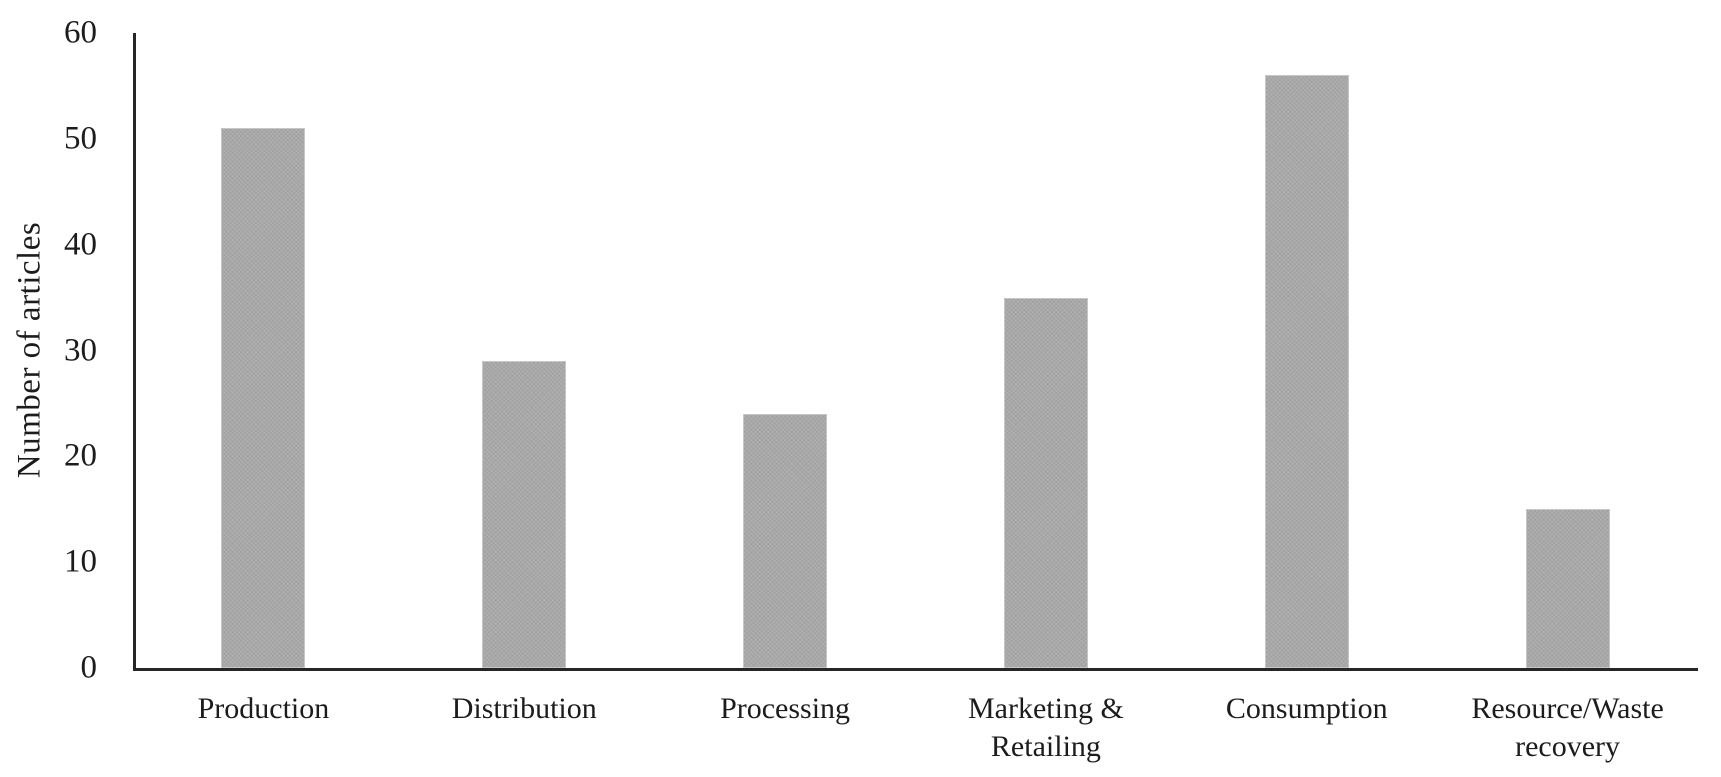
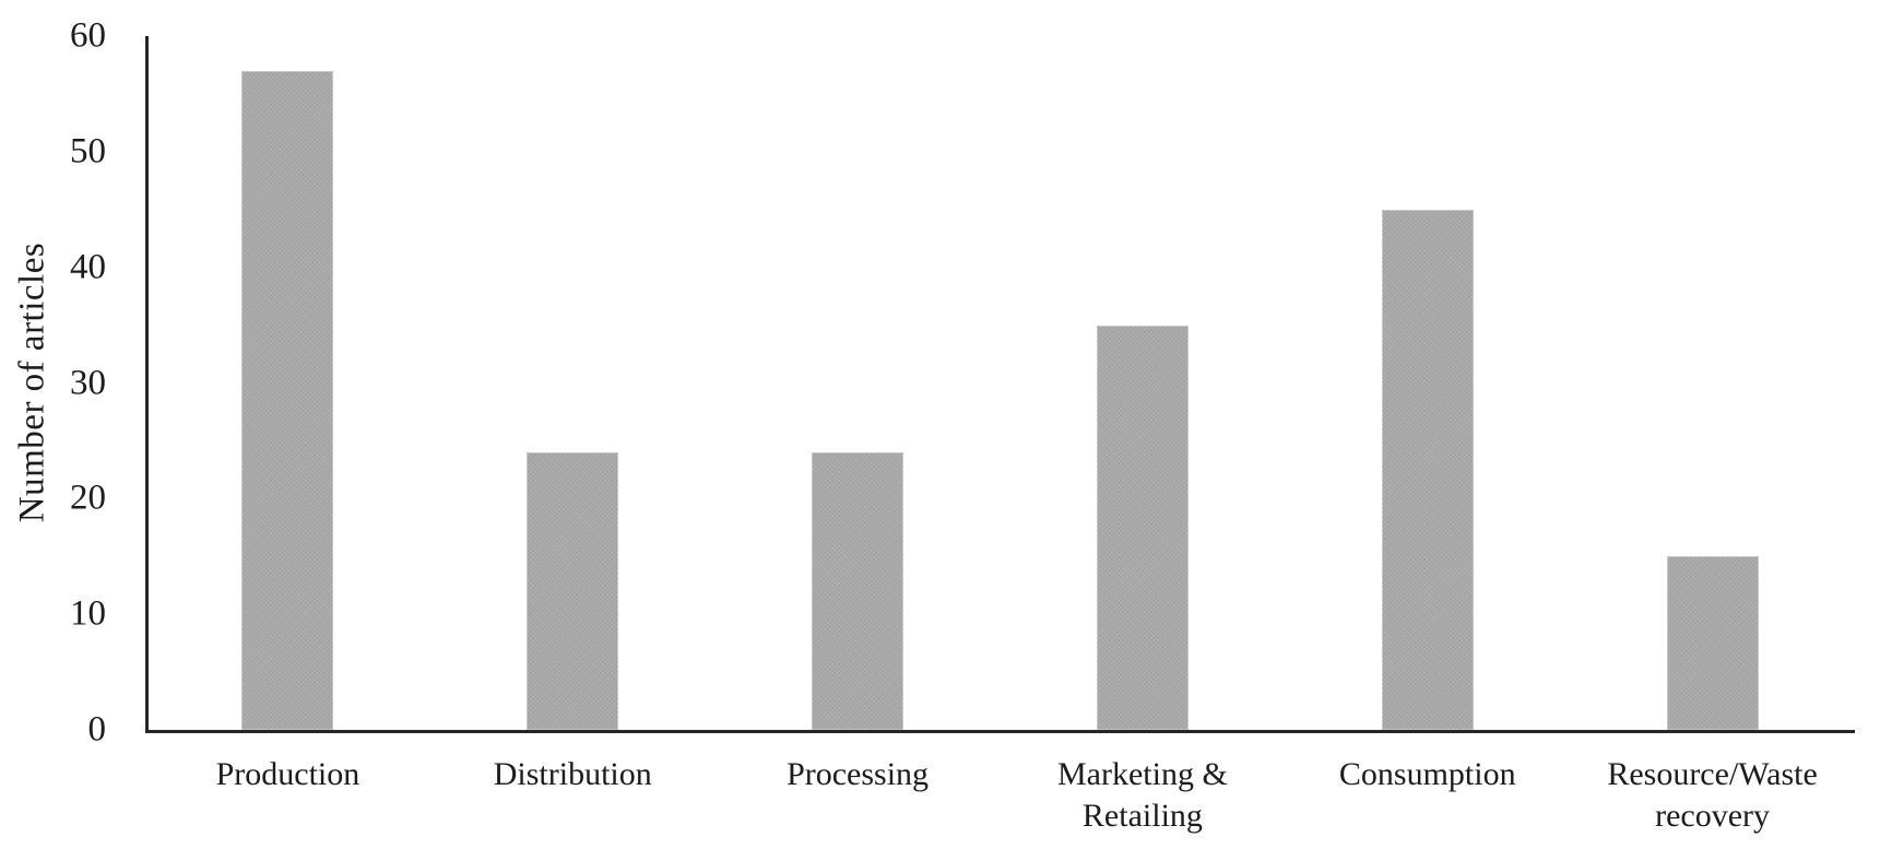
Production: 51 -> 57
Distribution: 29 -> 24
Consumption: 56 -> 45
